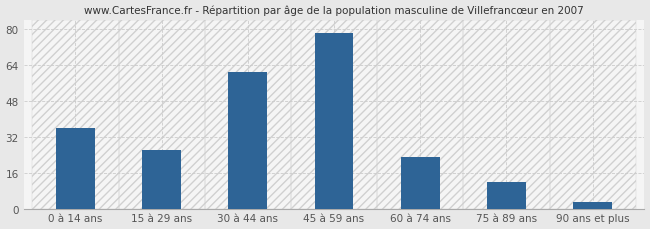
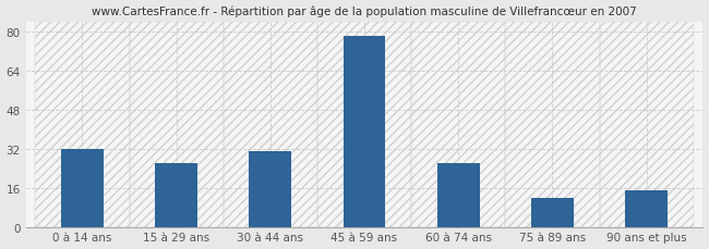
0 à 14 ans: 36 -> 32
30 à 44 ans: 61 -> 31
60 à 74 ans: 23 -> 26
90 ans et plus: 3 -> 15
